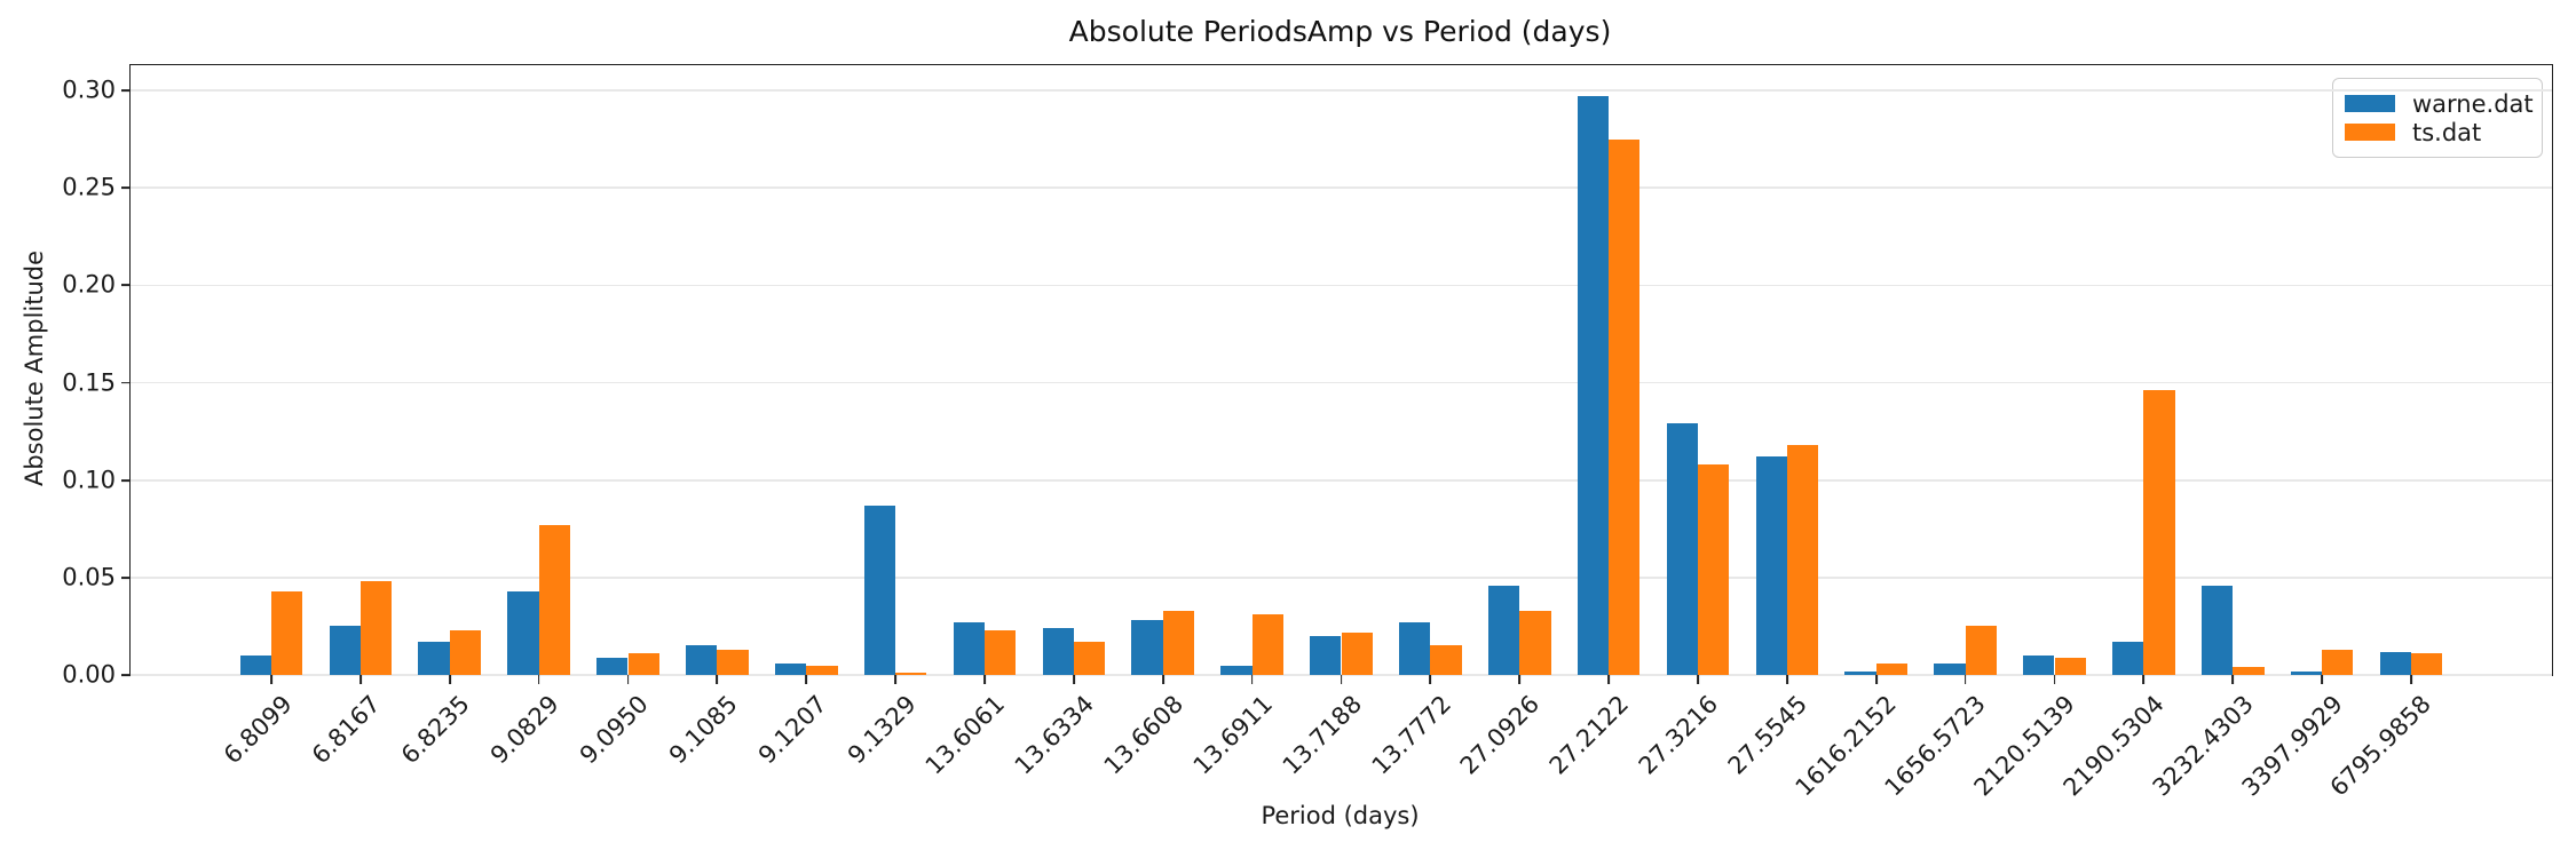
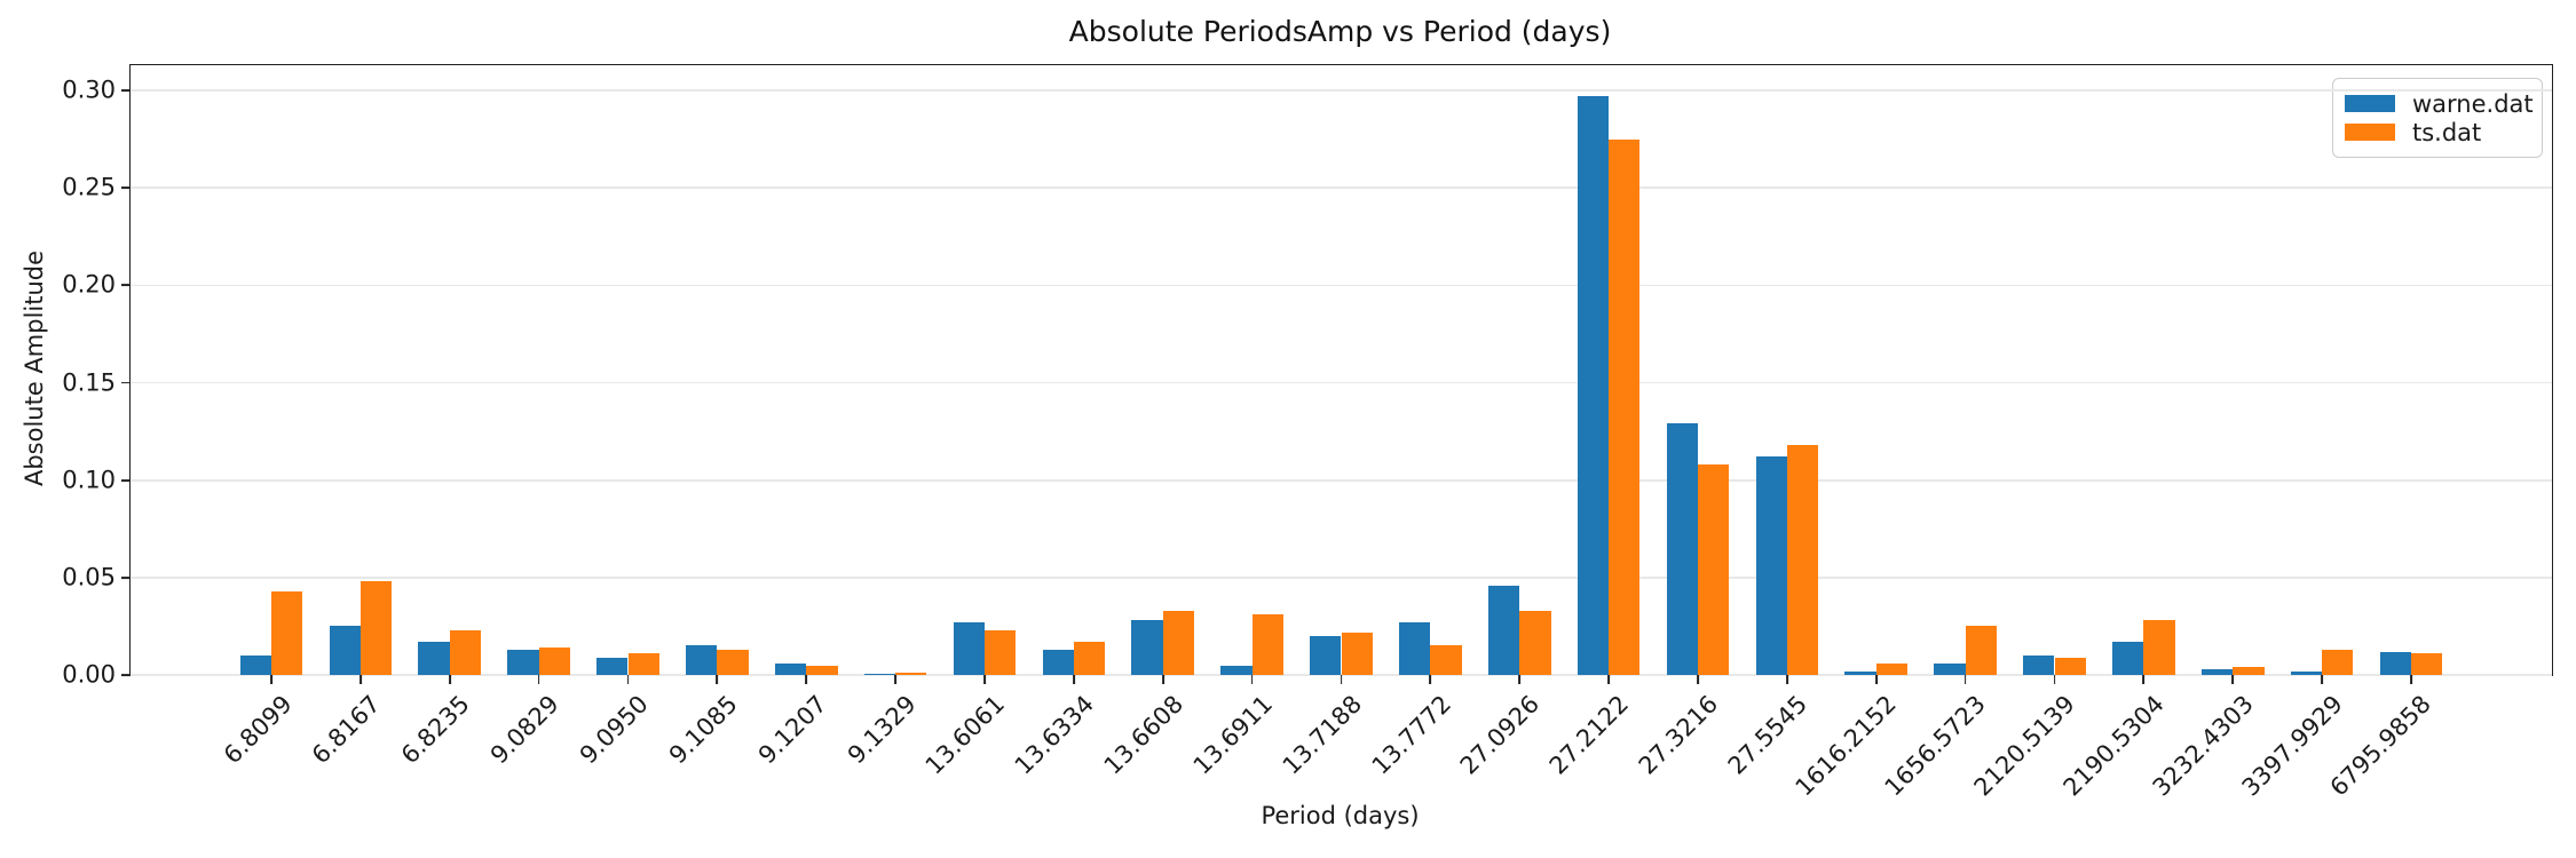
warne.dat/9.0829: 0.043 -> 0.013
ts.dat/9.0829: 0.077 -> 0.014
warne.dat/9.1329: 0.087 -> 0.001
warne.dat/13.6334: 0.024 -> 0.013
ts.dat/2190.5304: 0.146 -> 0.028
warne.dat/3232.4303: 0.046 -> 0.003
